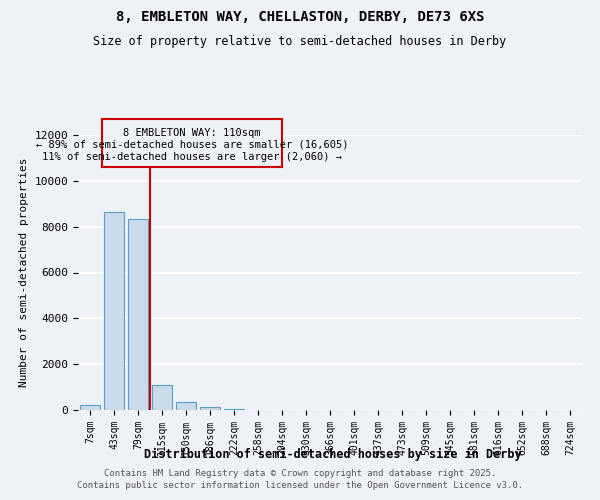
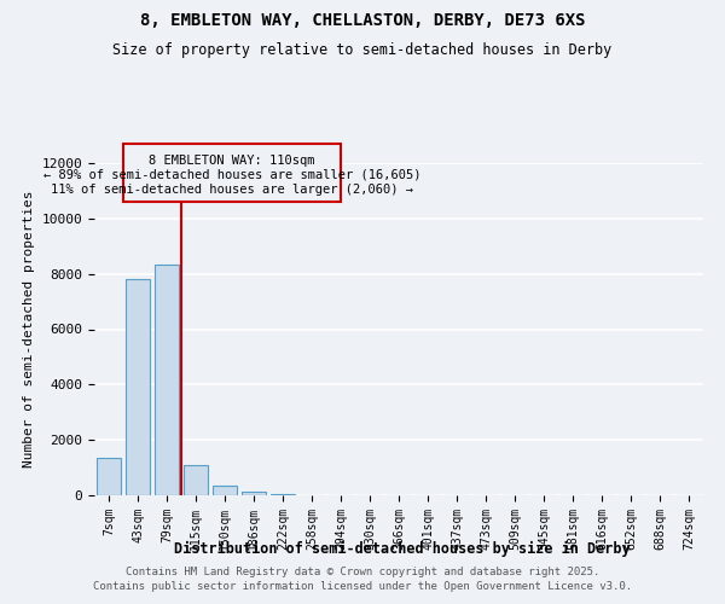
7sqm: 200 -> 1350
43sqm: 8650 -> 7800
